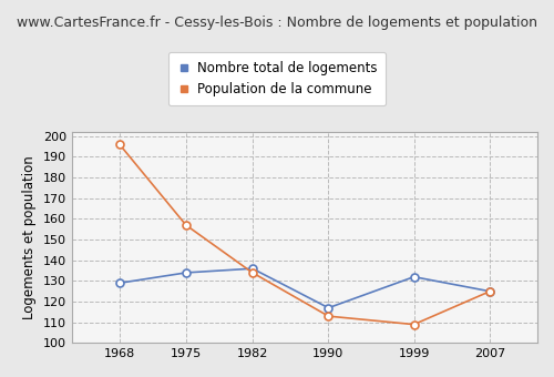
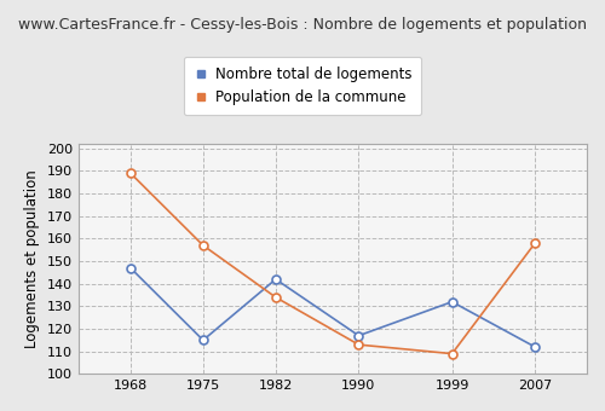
Nombre total de logements/1968: 129 -> 147
Population de la commune/1968: 196 -> 189
Nombre total de logements/1975: 134 -> 115
Nombre total de logements/1982: 136 -> 142
Nombre total de logements/2007: 125 -> 112
Population de la commune/2007: 125 -> 158
